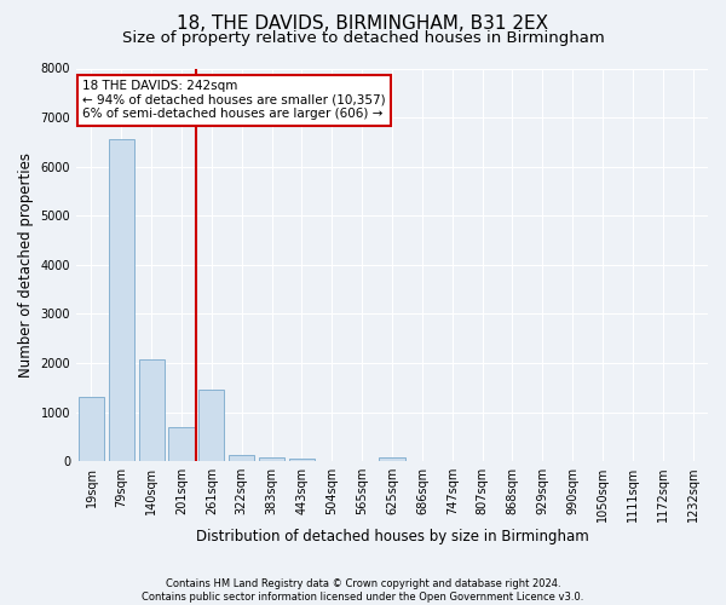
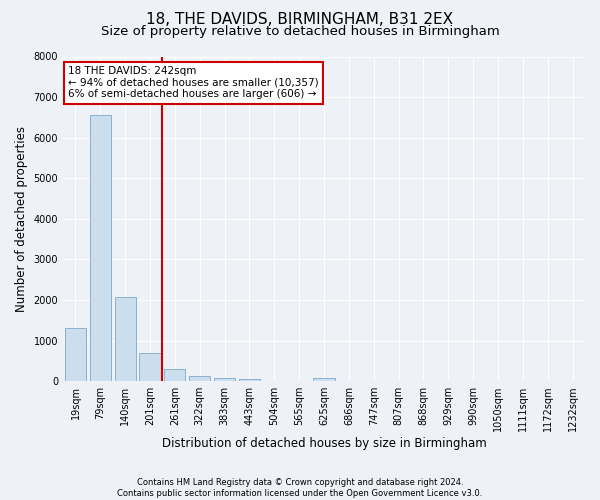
261sqm: 1450 -> 290
